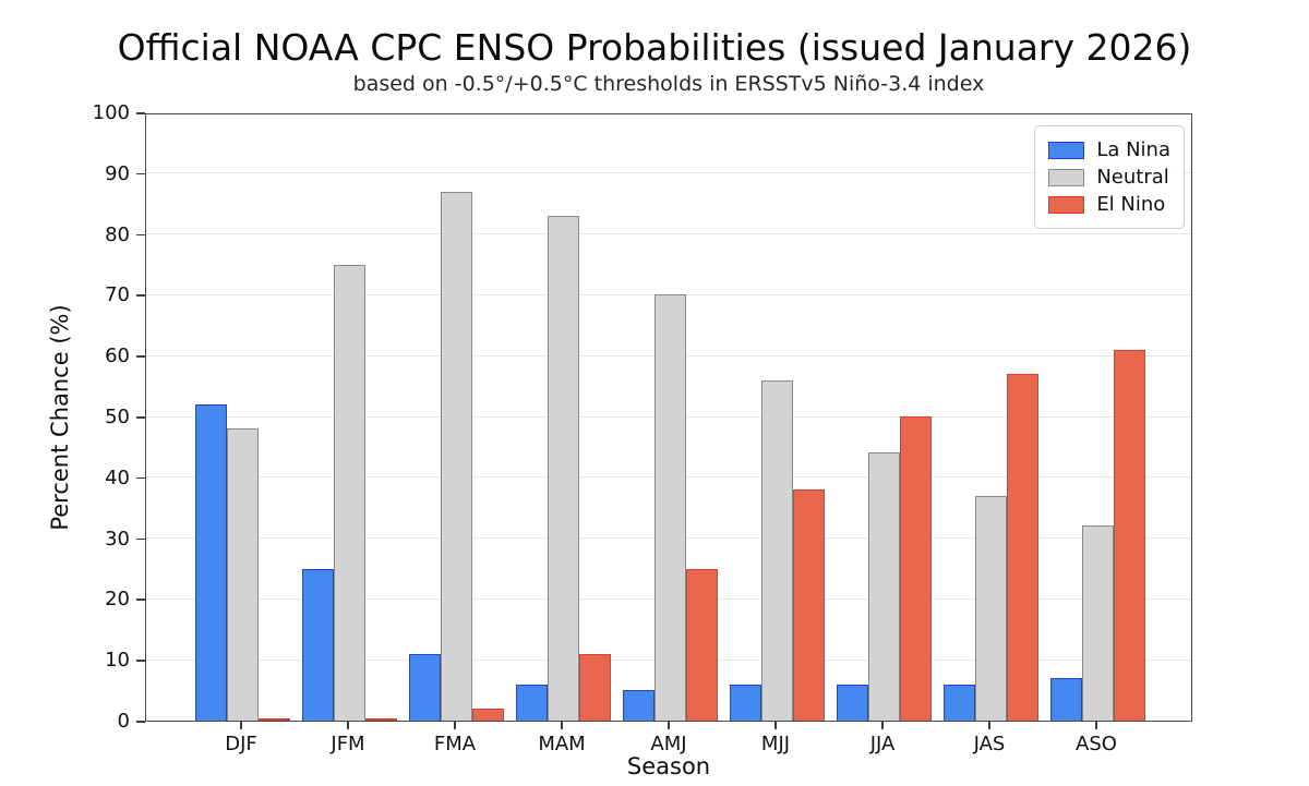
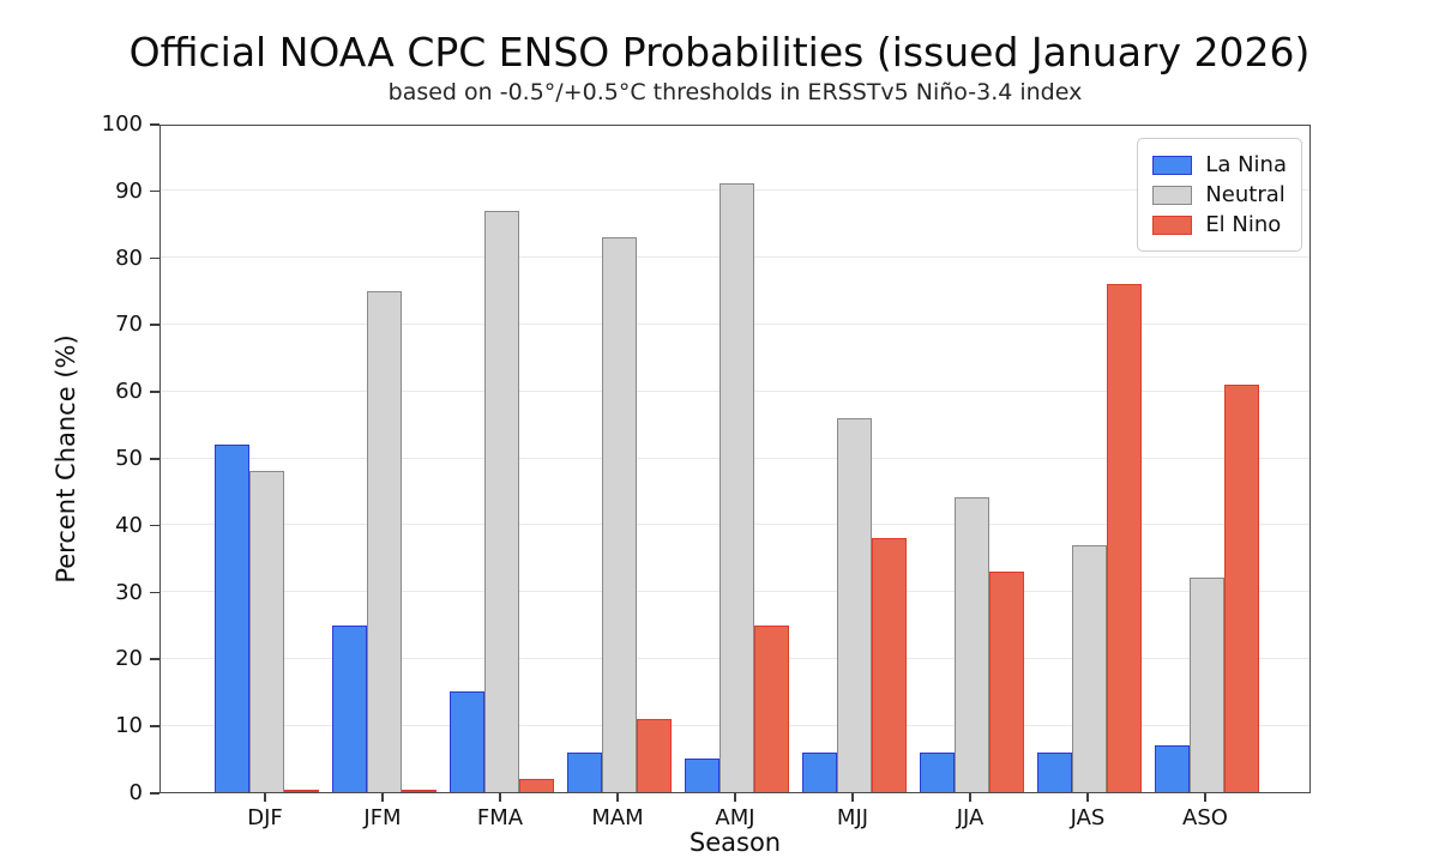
La Nina/FMA: 11 -> 15
Neutral/AMJ: 70 -> 91
El Nino/JJA: 50 -> 33
El Nino/JAS: 57 -> 76
